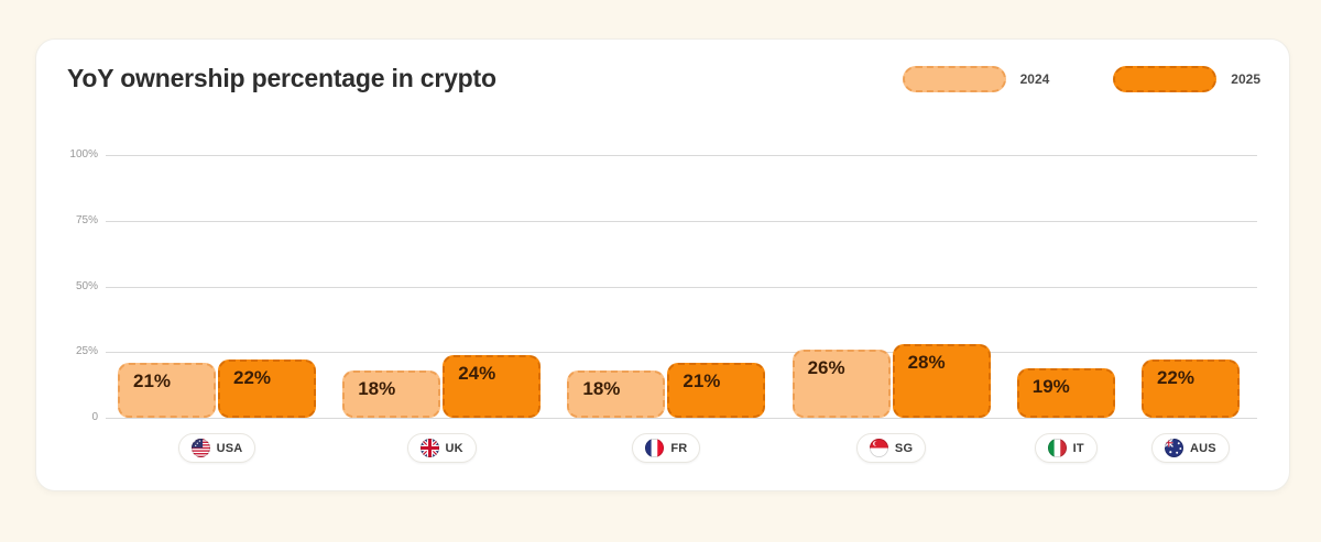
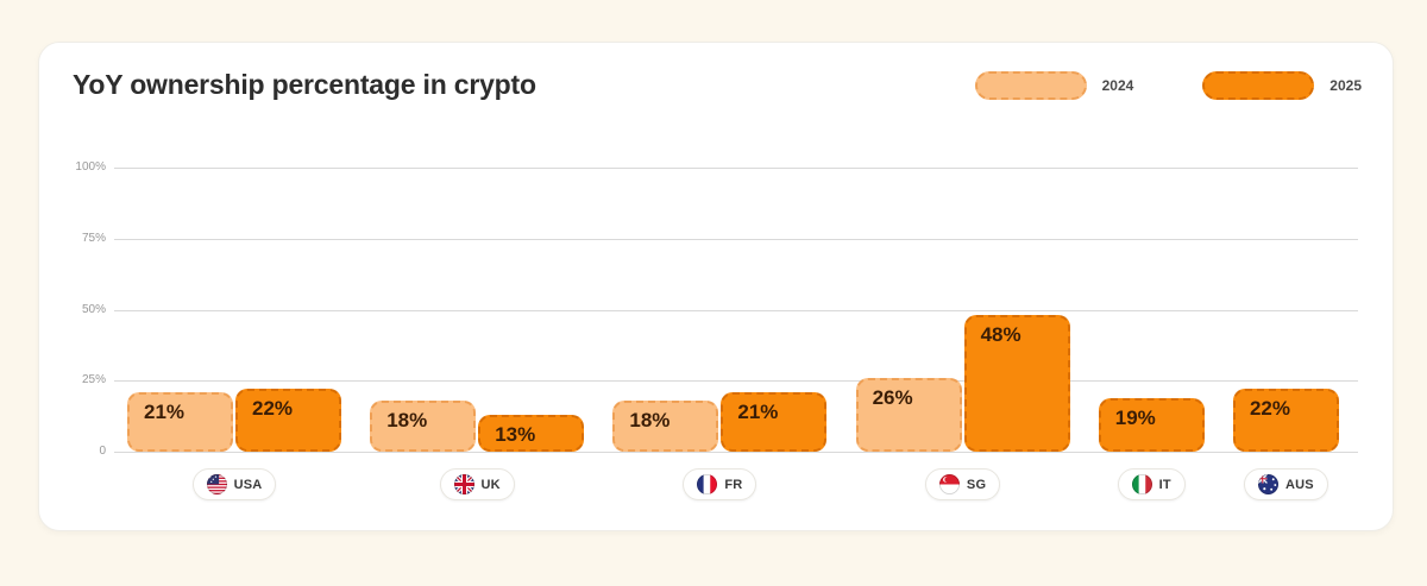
2025/UK: 24% -> 13%
2025/SG: 28% -> 48%
